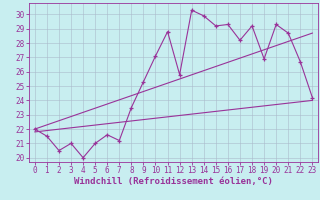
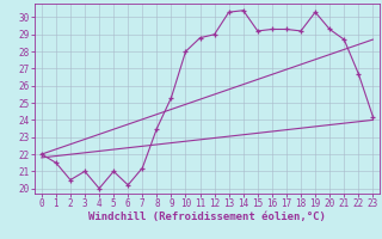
6: 21.6 -> 20.2
10: 27.1 -> 28.0
12: 25.8 -> 29.0
14: 29.9 -> 30.4
17: 28.2 -> 29.3
19: 26.9 -> 30.3
